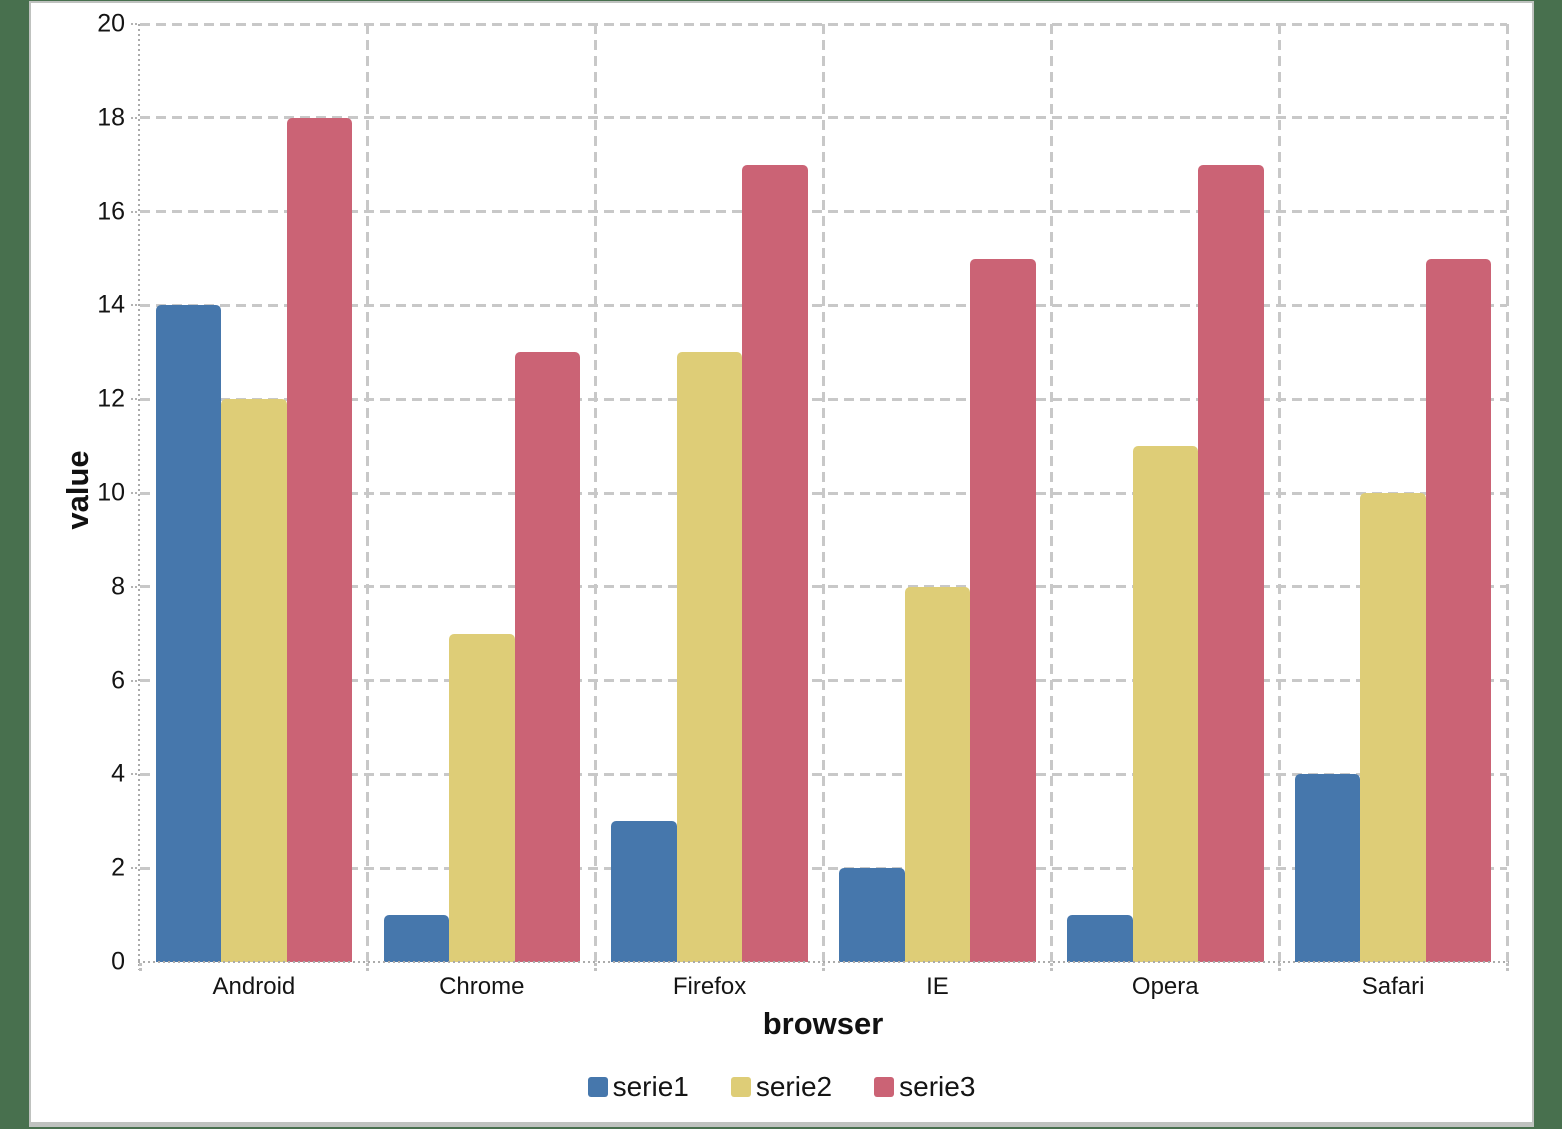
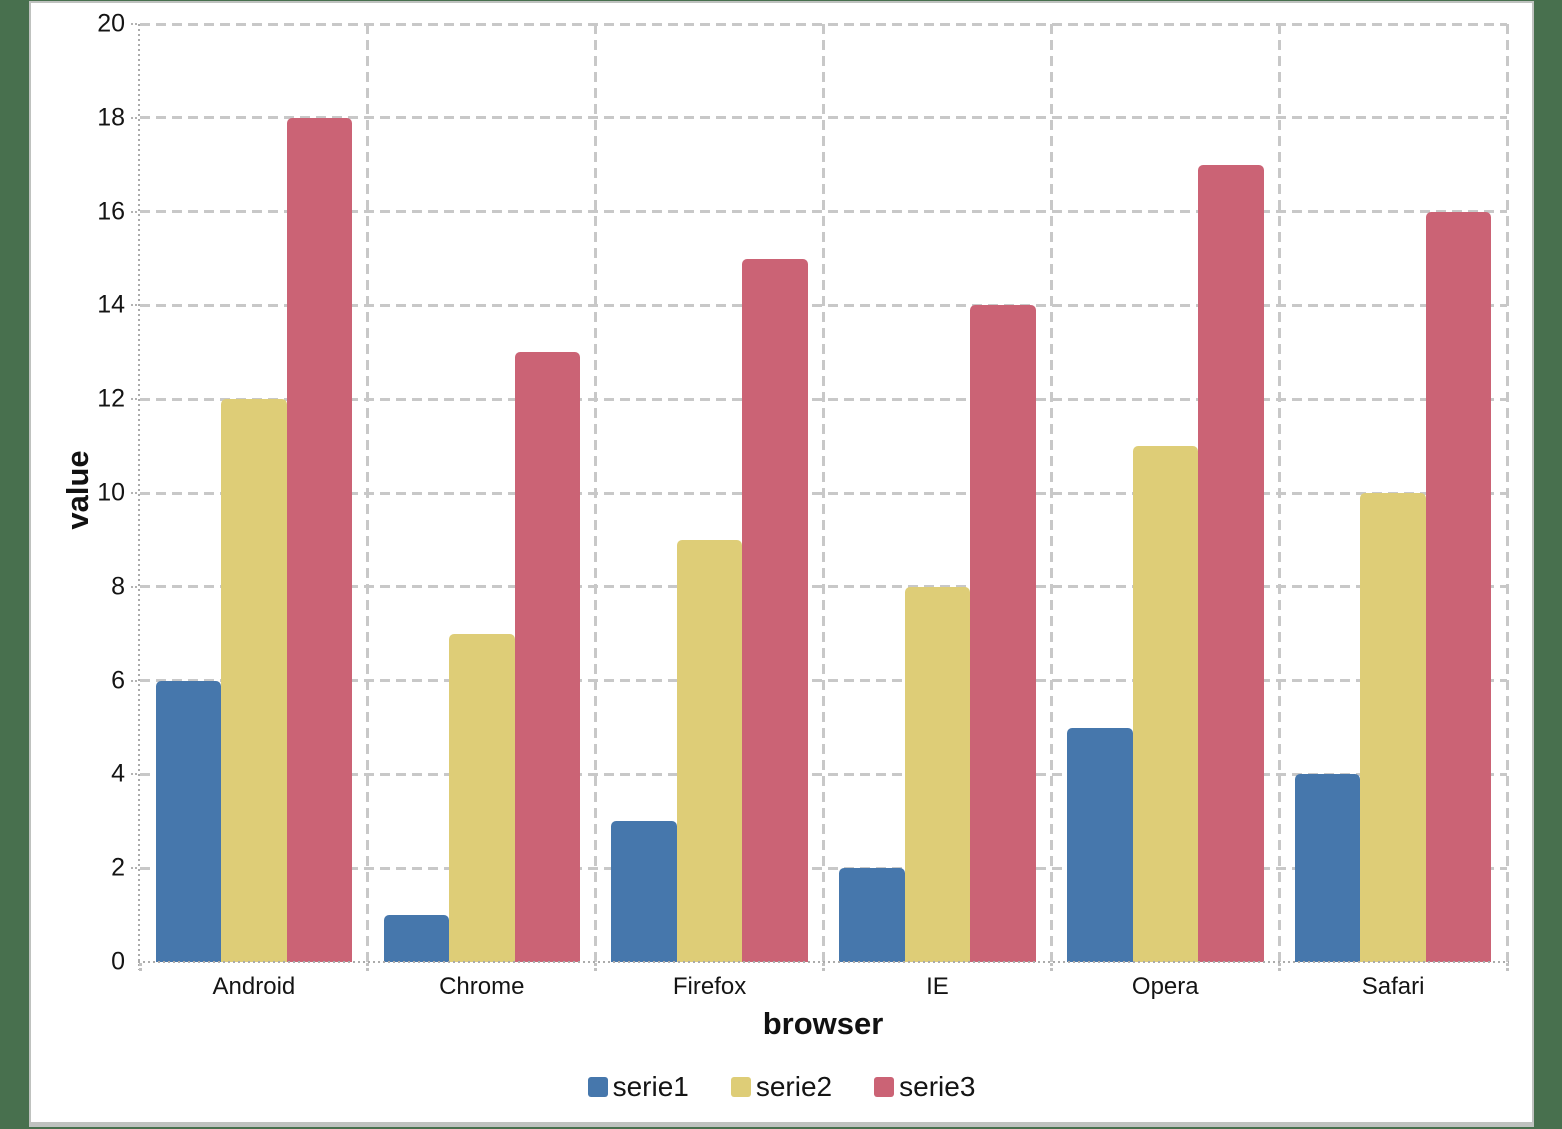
serie1/Android: 14 -> 6
serie2/Firefox: 13 -> 9
serie3/Firefox: 17 -> 15
serie3/IE: 15 -> 14
serie1/Opera: 1 -> 5
serie3/Safari: 15 -> 16
